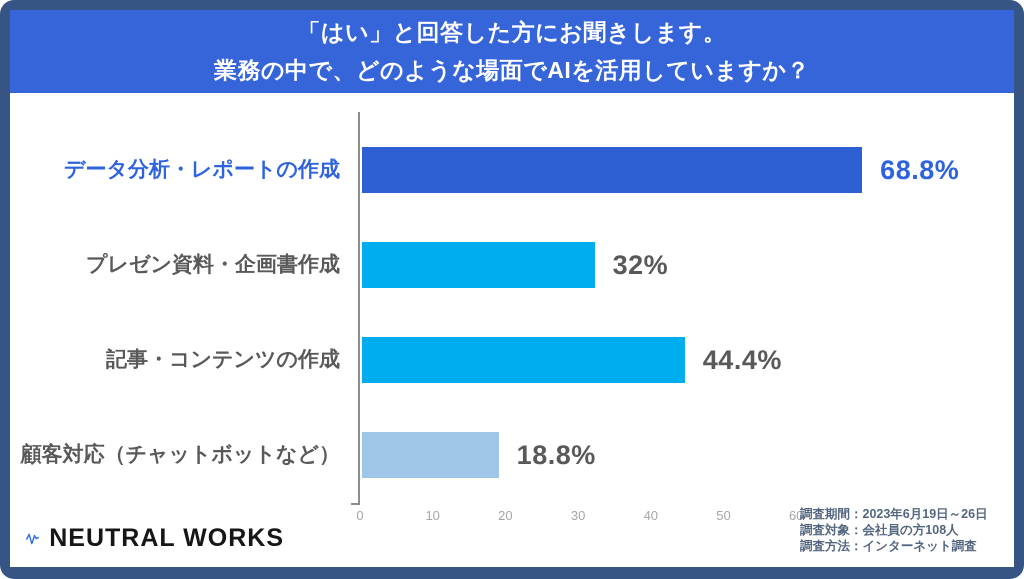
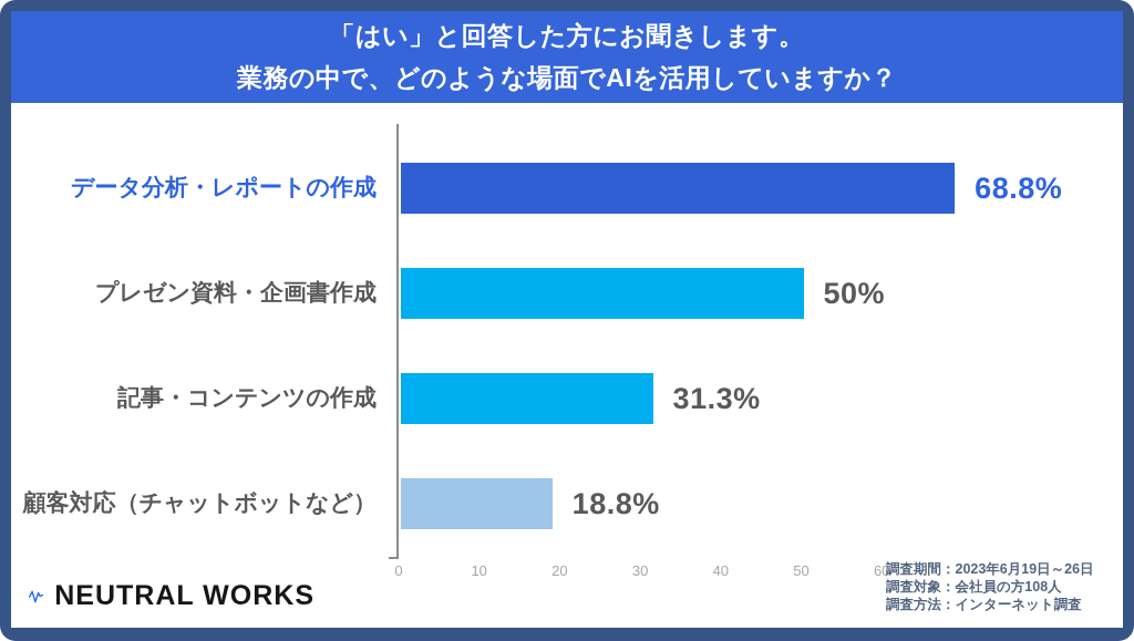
プレゼン資料・企画書作成: 32% -> 50%
記事・コンテンツの作成: 44.4% -> 31.3%
